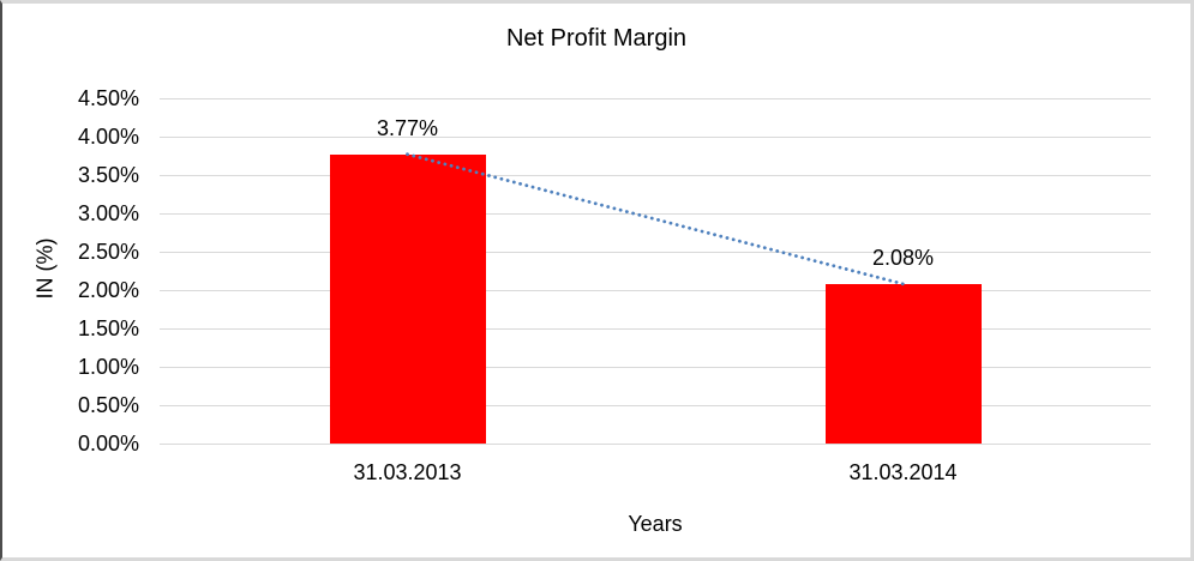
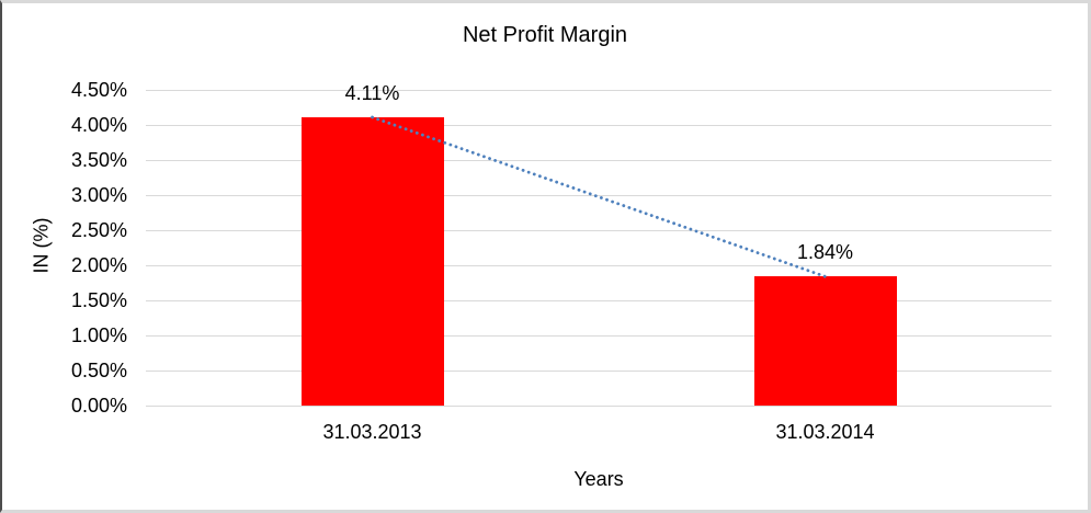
31.03.2013: 3.77% -> 4.11%
31.03.2014: 2.08% -> 1.84%
